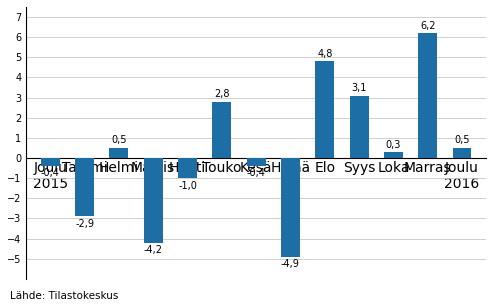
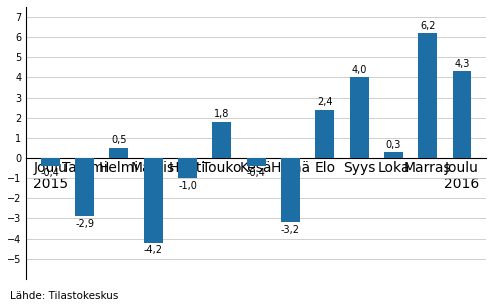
Touko: 2,8 -> 1,8
Heinä: -4,9 -> -3,2
Elo: 4,8 -> 2,4
Syys: 3,1 -> 4,0
Joulu 2016: 0,5 -> 4,3
